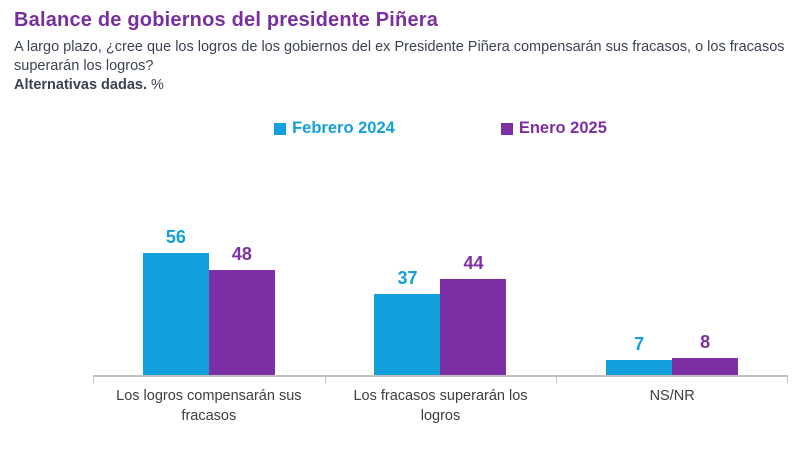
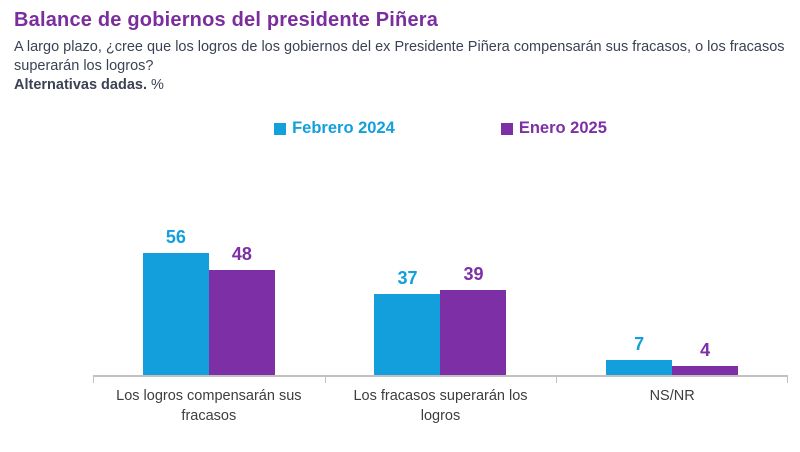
Enero 2025/Los fracasos superarán los logros: 44 -> 39
Enero 2025/NS/NR: 8 -> 4
